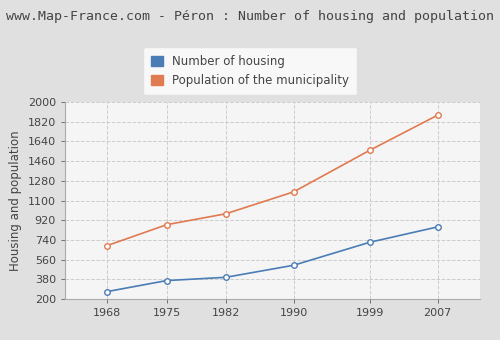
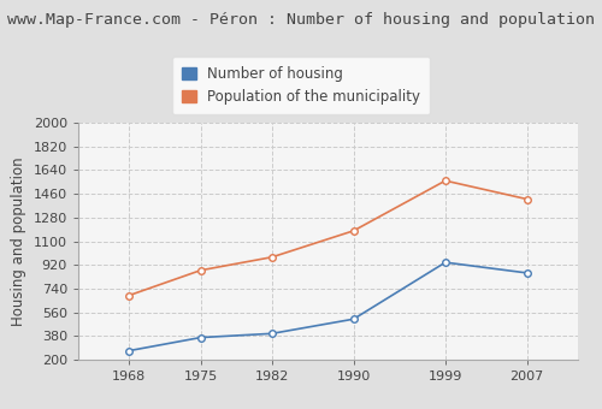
Number of housing/1999: 720 -> 940
Population of the municipality/2007: 1880 -> 1420
